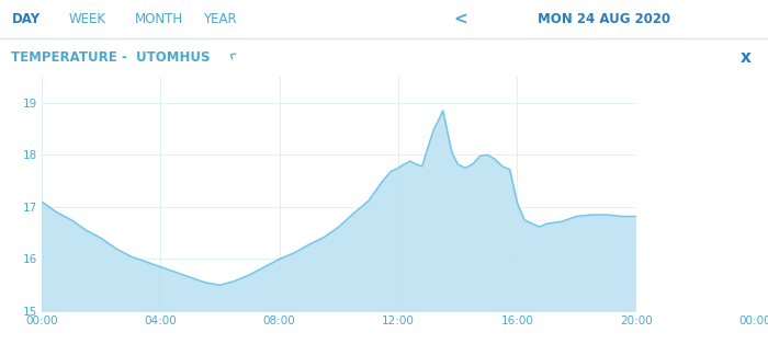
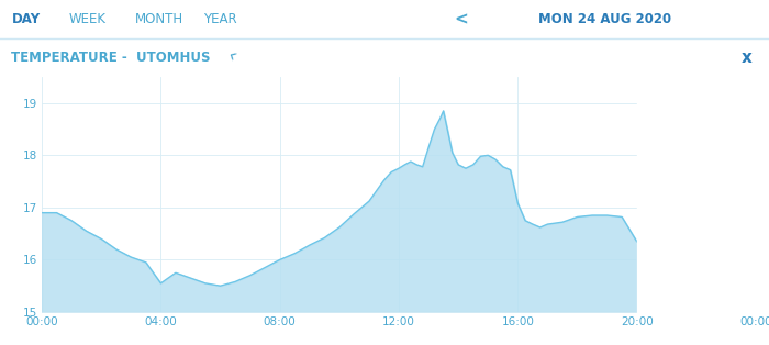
00:00: 17.10 -> 16.90
04:00: 15.85 -> 15.55
20:00: 16.82 -> 16.35
